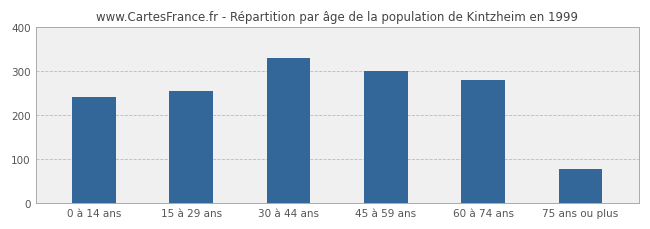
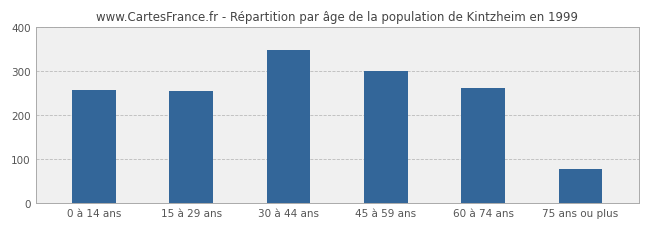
0 à 14 ans: 240 -> 258
30 à 44 ans: 330 -> 347
60 à 74 ans: 280 -> 261
